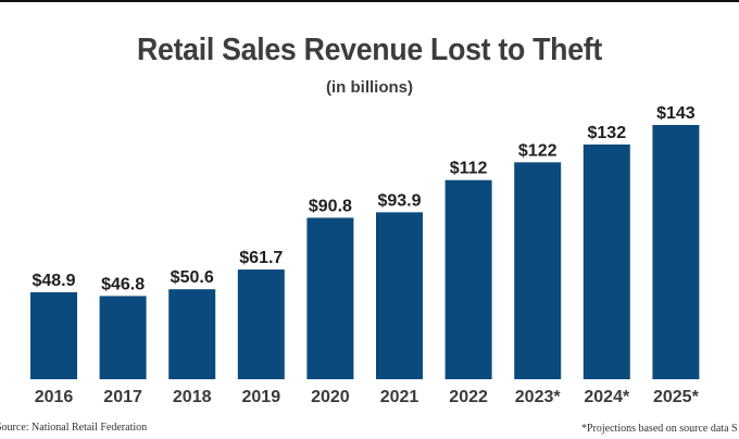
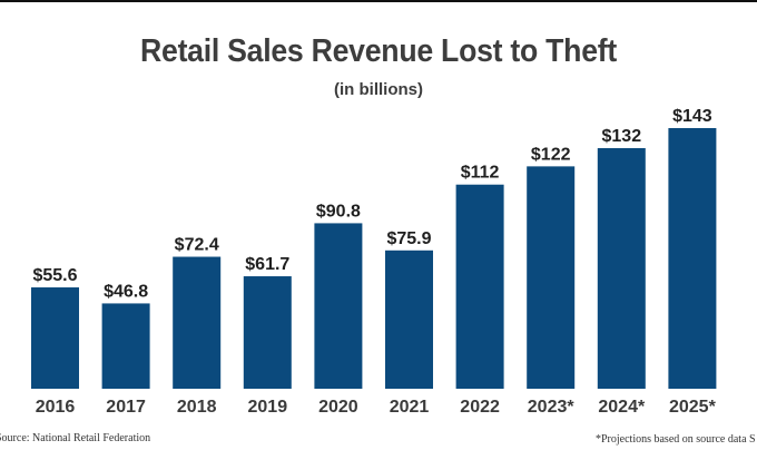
2016: $48.9 -> $55.6
2018: $50.6 -> $72.4
2021: $93.9 -> $75.9
